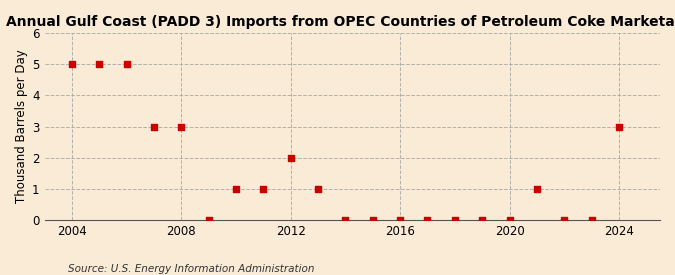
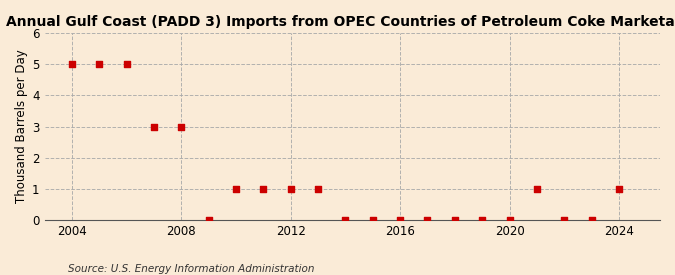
2012: 2 -> 1
2024: 3 -> 1
